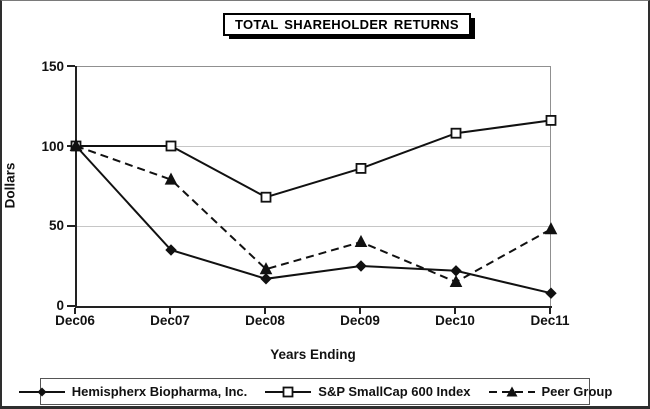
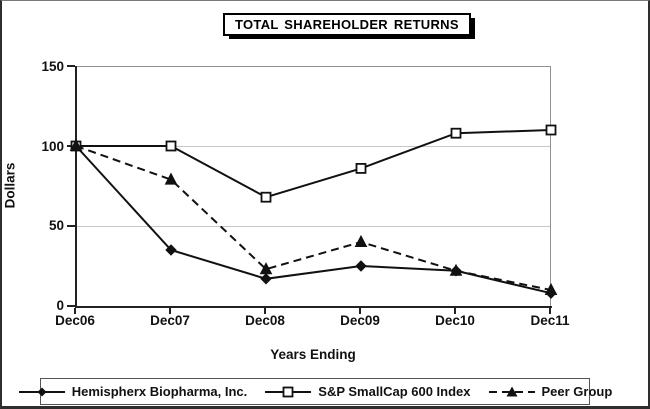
Peer Group/Dec10: 15 -> 22
S&P SmallCap 600 Index/Dec11: 116 -> 110
Peer Group/Dec11: 48 -> 10
